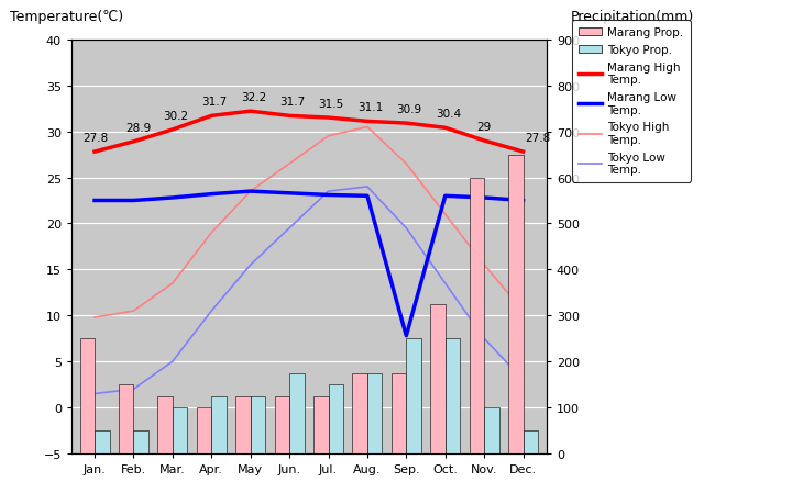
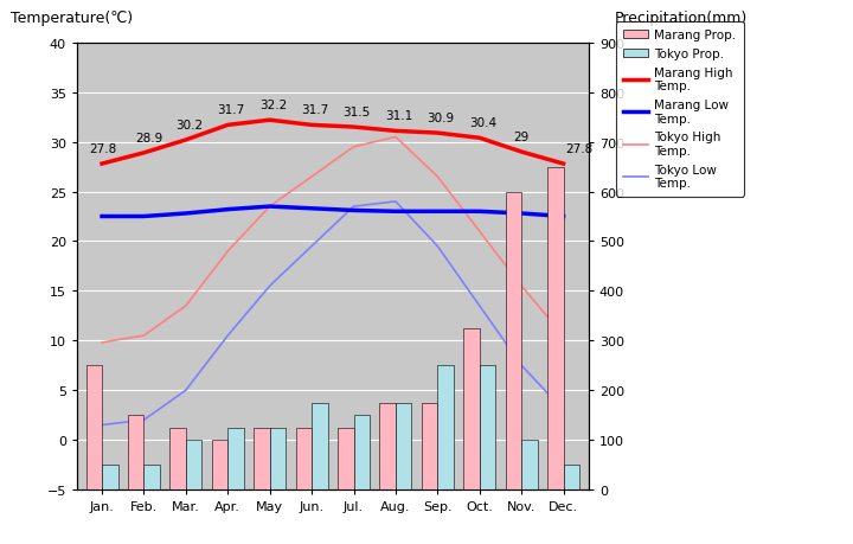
Marang Low Temp./Sep.: 7.8 -> 23.0
